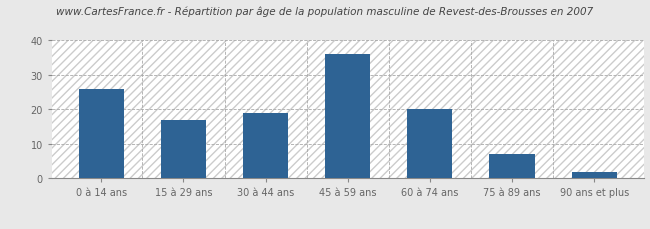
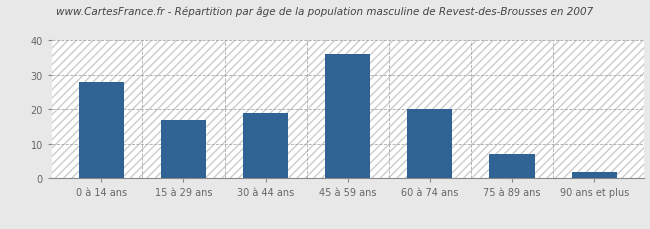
0 à 14 ans: 26 -> 28
